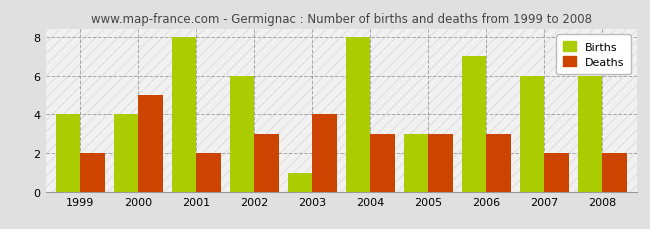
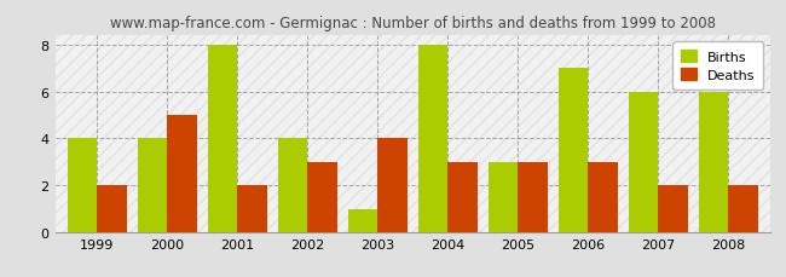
Births/2002: 6 -> 4
